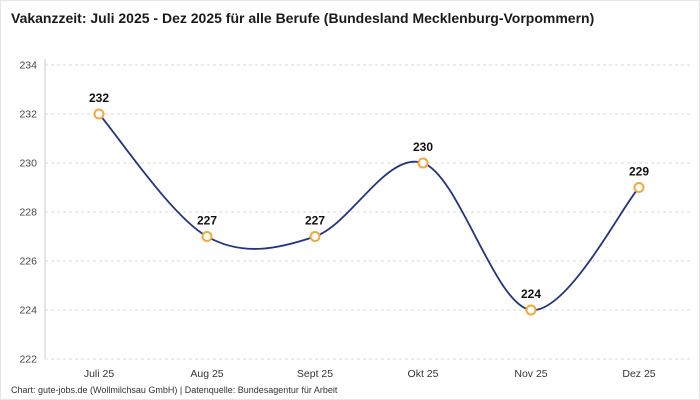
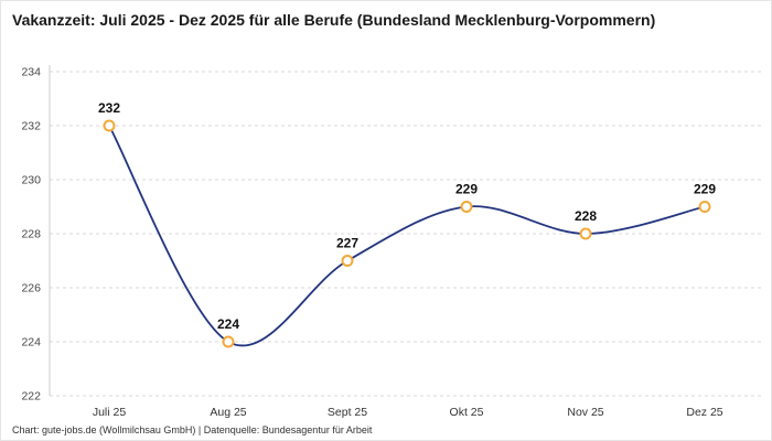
Aug 25: 227 -> 224
Okt 25: 230 -> 229
Nov 25: 224 -> 228
